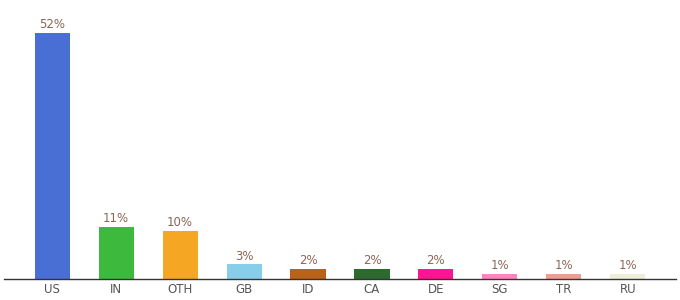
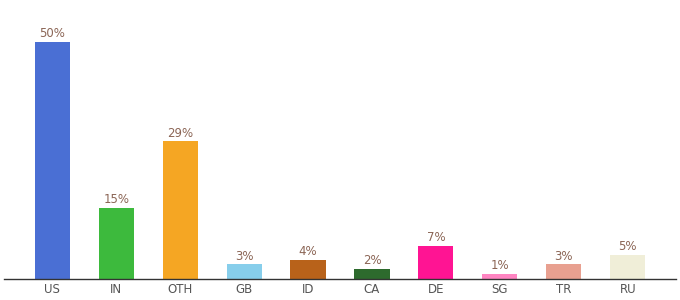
US: 52% -> 50%
IN: 11% -> 15%
OTH: 10% -> 29%
ID: 2% -> 4%
DE: 2% -> 7%
TR: 1% -> 3%
RU: 1% -> 5%
